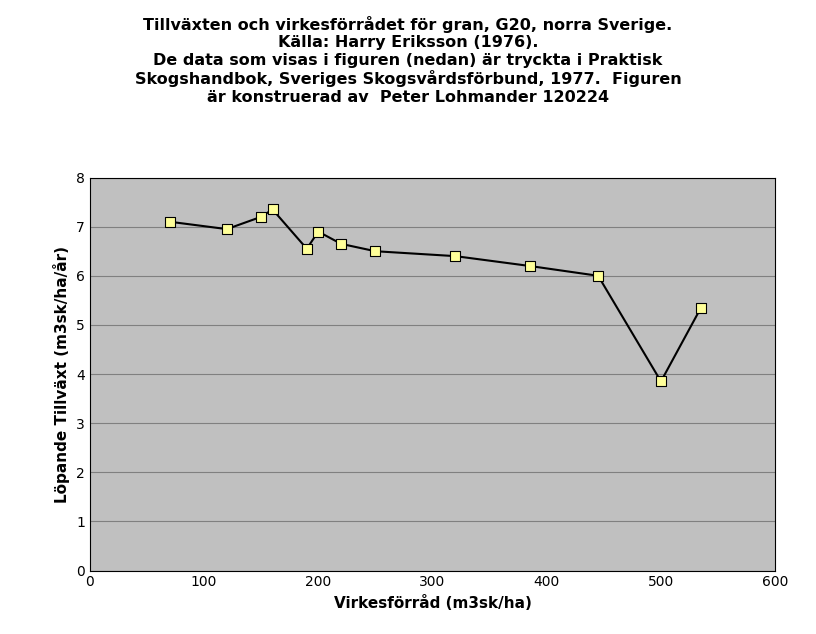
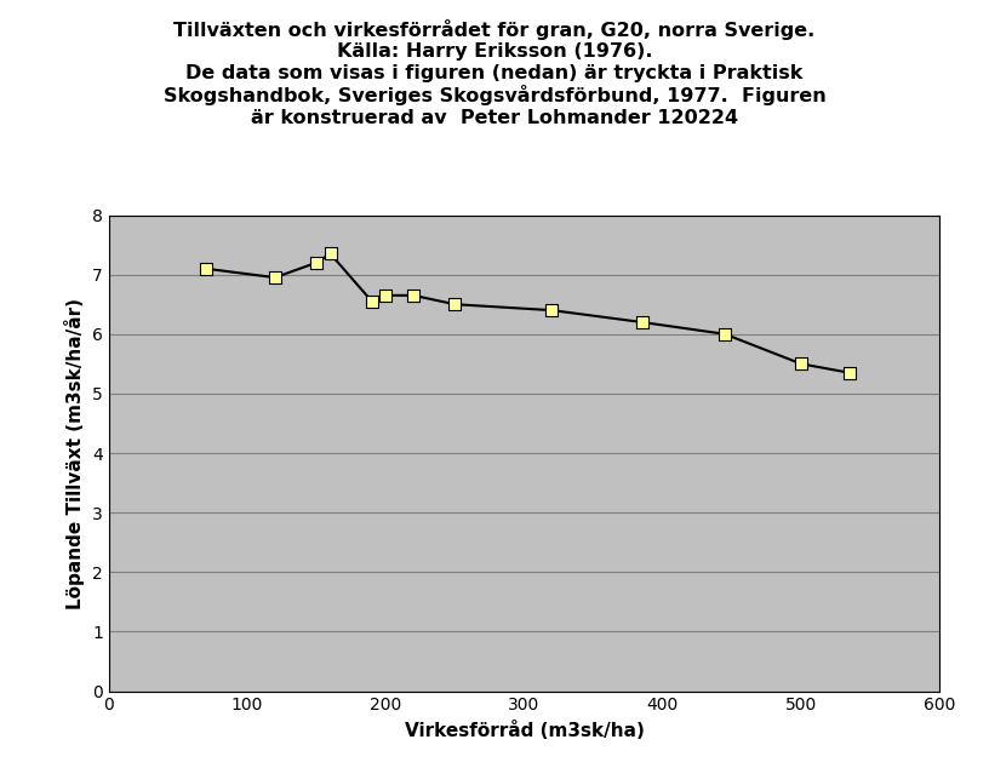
200: 6.90 -> 6.65
500: 3.85 -> 5.50
